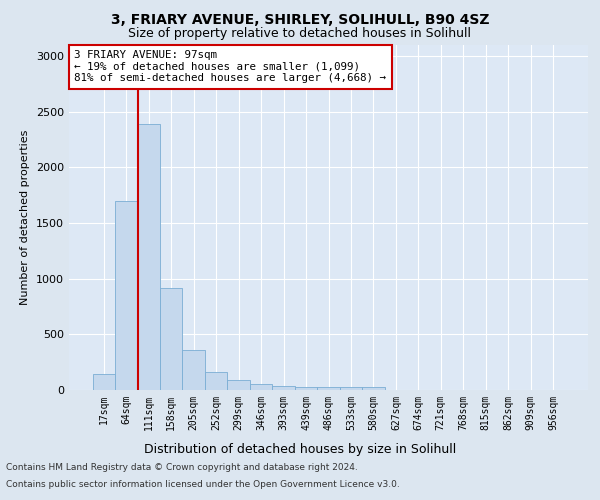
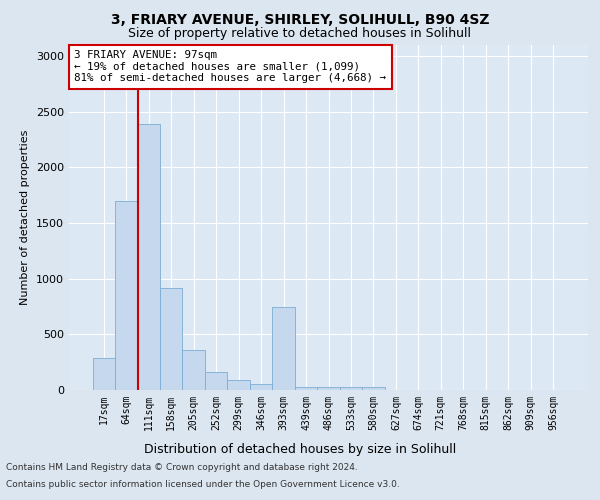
17sqm: 140 -> 290
393sqm: 40 -> 750
